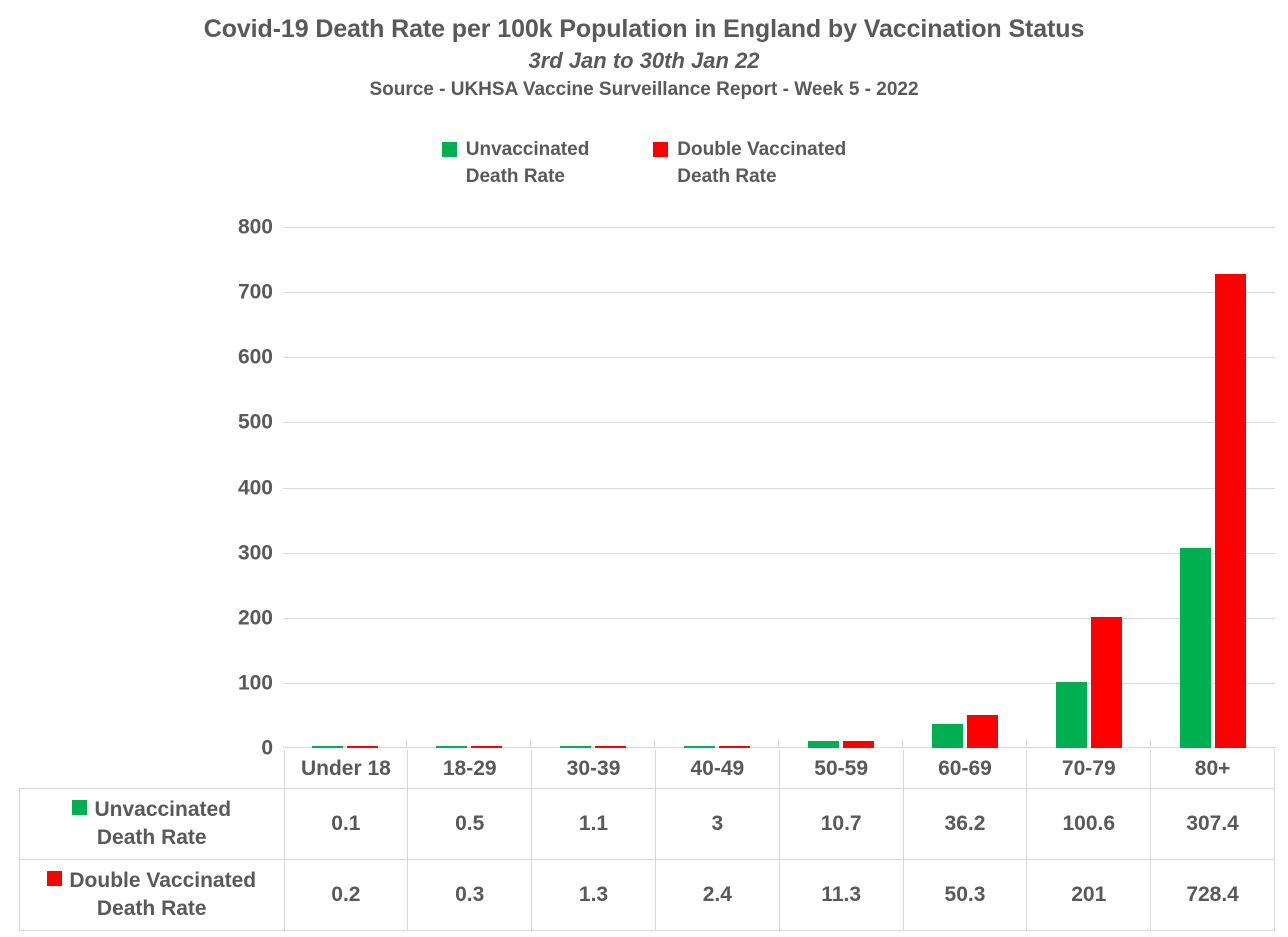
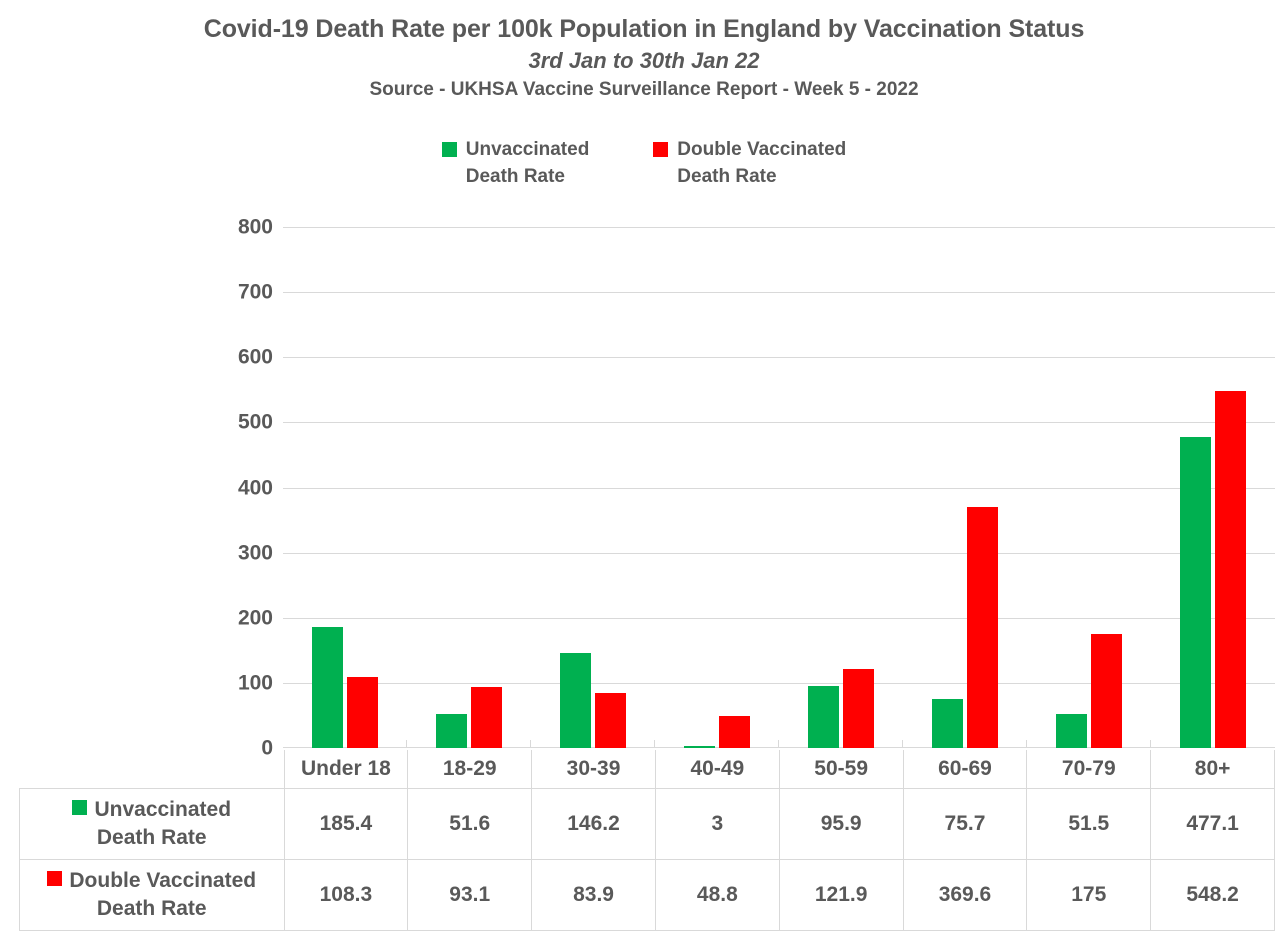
Unvaccinated Death Rate/Under 18: 0.1 -> 185.4
Double Vaccinated Death Rate/Under 18: 0.2 -> 108.3
Unvaccinated Death Rate/18-29: 0.5 -> 51.6
Double Vaccinated Death Rate/18-29: 0.3 -> 93.1
Unvaccinated Death Rate/30-39: 1.1 -> 146.2
Double Vaccinated Death Rate/30-39: 1.3 -> 83.9
Double Vaccinated Death Rate/40-49: 2.4 -> 48.8
Unvaccinated Death Rate/50-59: 10.7 -> 95.9
Double Vaccinated Death Rate/50-59: 11.3 -> 121.9
Unvaccinated Death Rate/60-69: 36.2 -> 75.7
Double Vaccinated Death Rate/60-69: 50.3 -> 369.6
Unvaccinated Death Rate/70-79: 100.6 -> 51.5
Double Vaccinated Death Rate/70-79: 201 -> 175
Unvaccinated Death Rate/80+: 307.4 -> 477.1
Double Vaccinated Death Rate/80+: 728.4 -> 548.2
